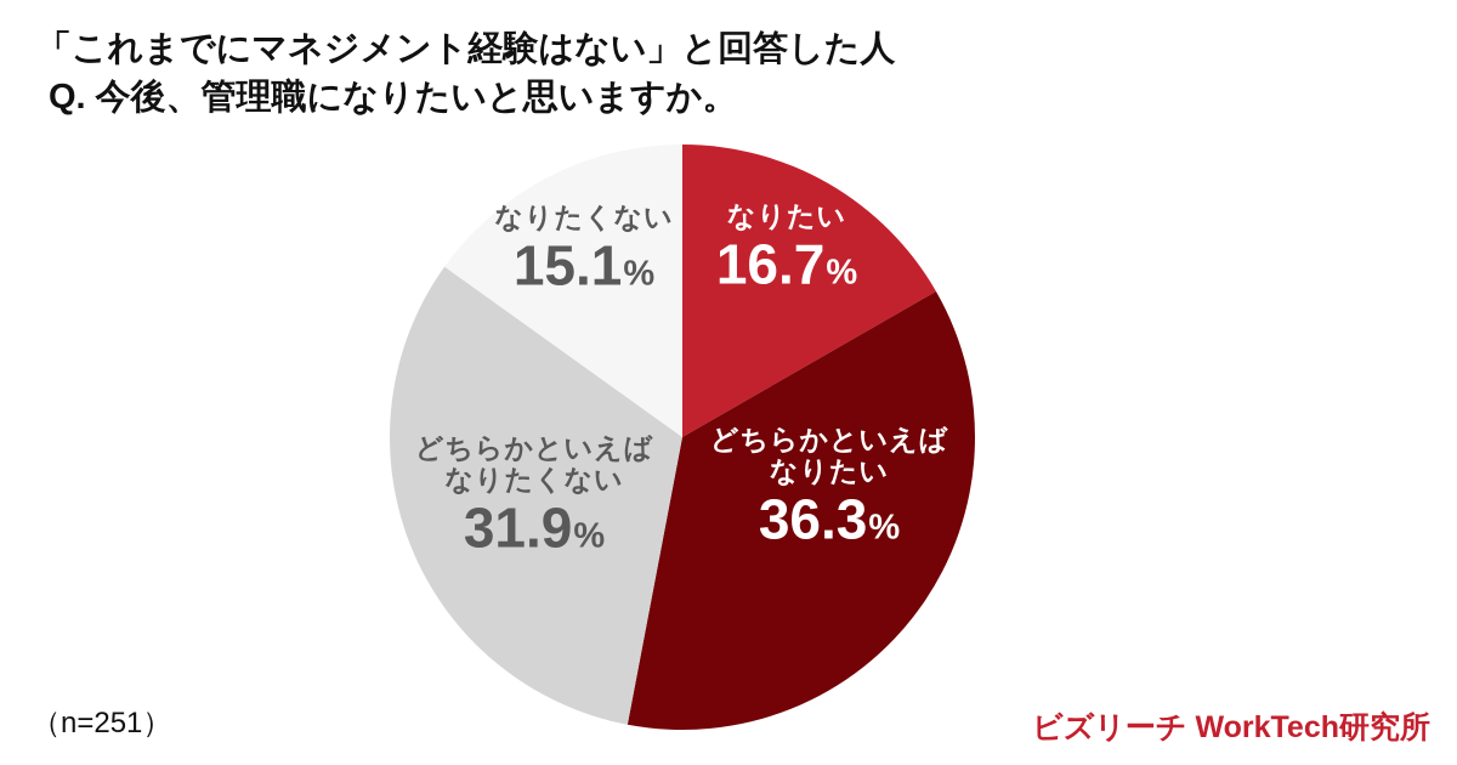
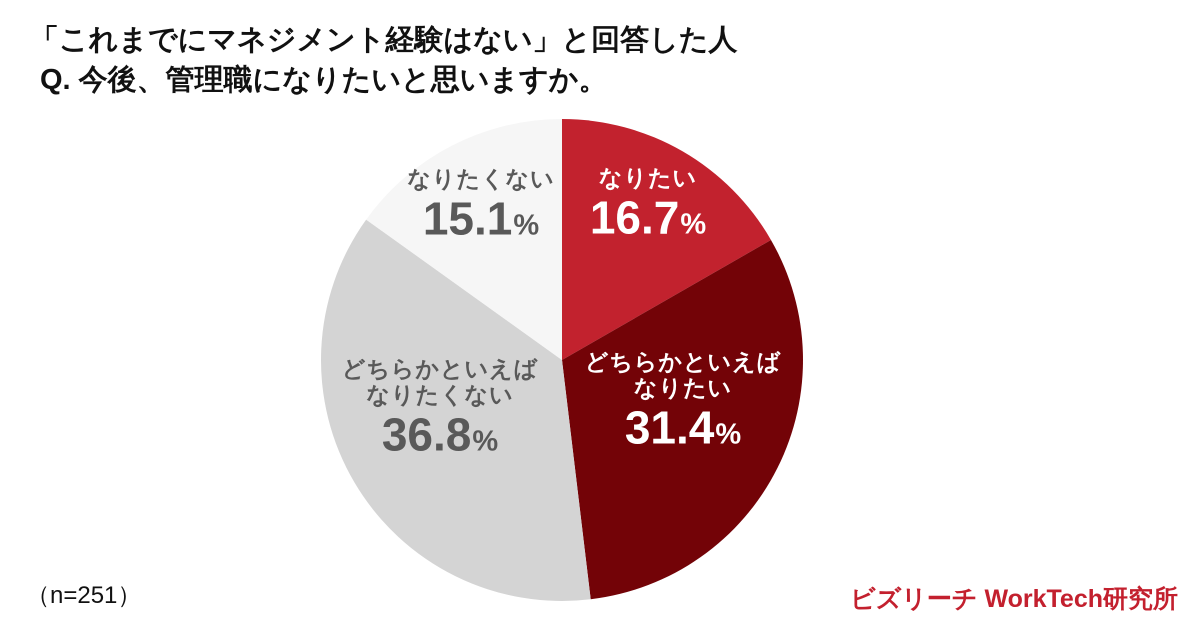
どちらかといえば なりたい: 36.3 -> 31.4
どちらかといえば なりたくない: 31.9 -> 36.8
